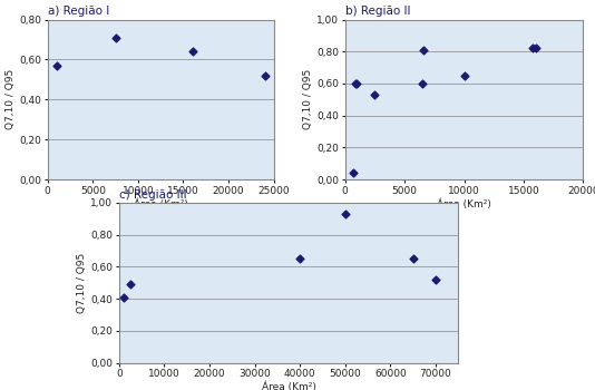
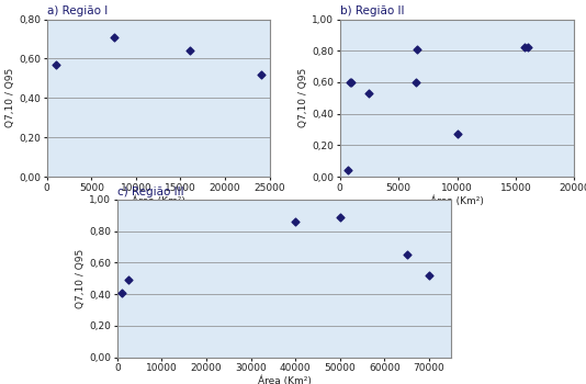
b) Região II/10000: 0,65 -> 0,27
40000: 0,65 -> 0,86
50000: 0,93 -> 0,89
